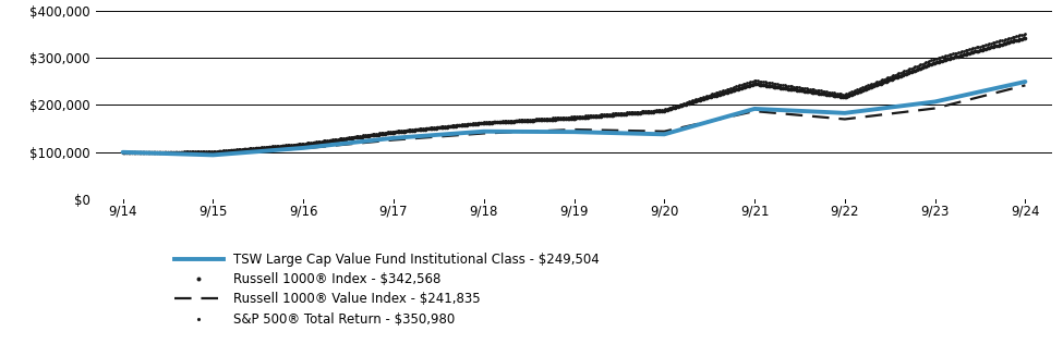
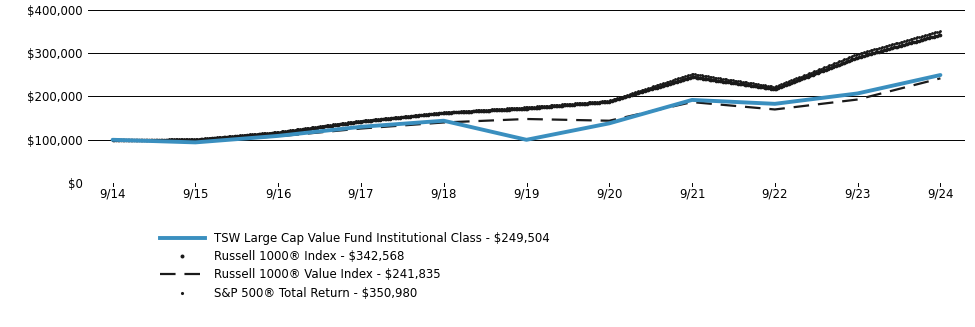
TSW Large Cap Value Fund Institutional Class - $249,504/9/19: $143,000 -> $100,000
